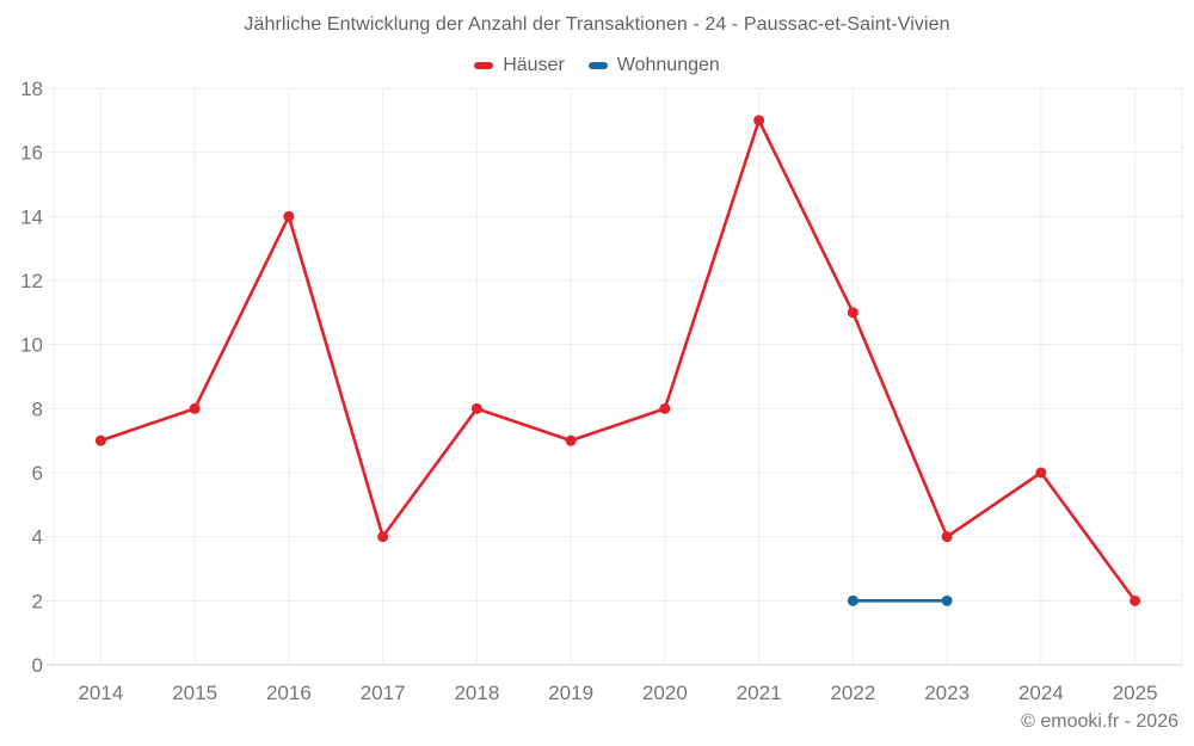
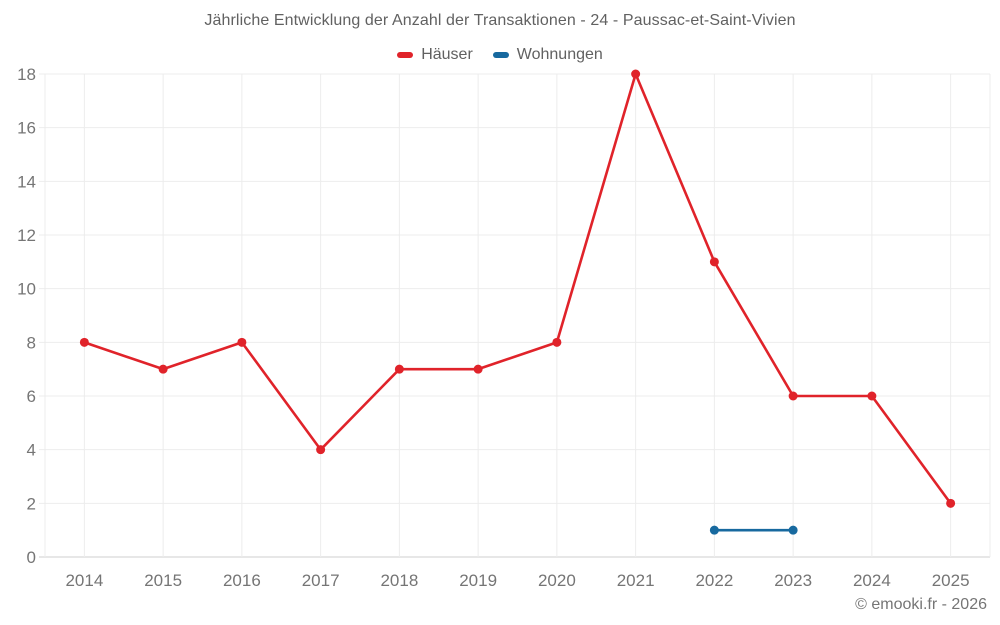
Häuser/2014: 7 -> 8
Häuser/2015: 8 -> 7
Häuser/2016: 14 -> 8
Häuser/2018: 8 -> 7
Häuser/2021: 17 -> 18
Wohnungen/2022: 2 -> 1
Häuser/2023: 4 -> 6
Wohnungen/2023: 2 -> 1
